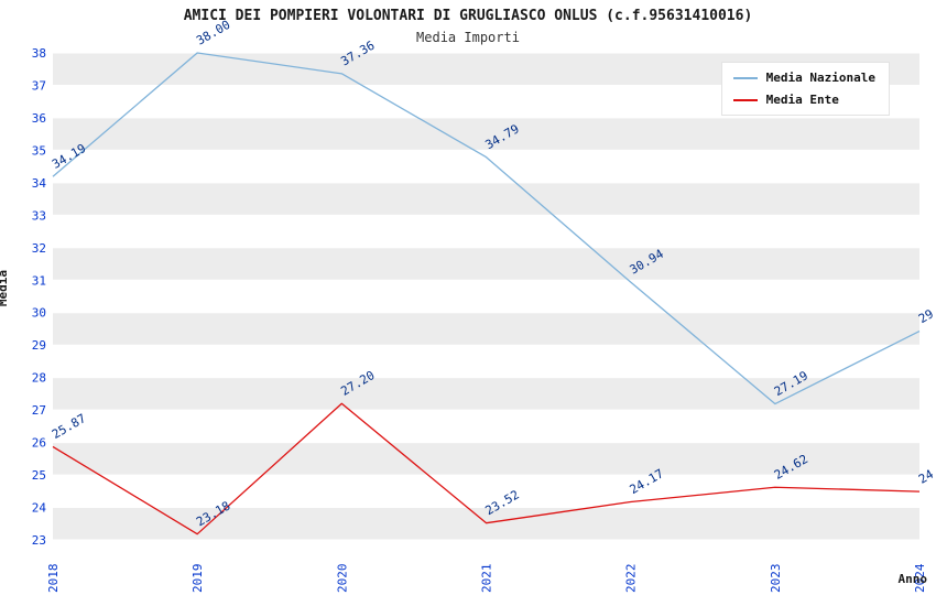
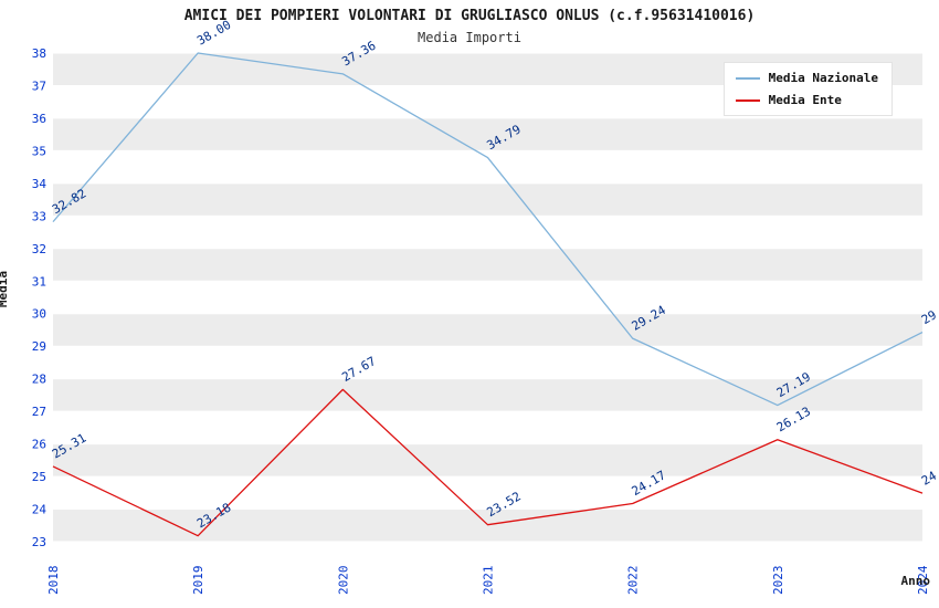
Media Nazionale/2018: 34.19 -> 32.82
Media Ente/2018: 25.87 -> 25.31
Media Ente/2020: 27.20 -> 27.67
Media Nazionale/2022: 30.94 -> 29.24
Media Ente/2023: 24.62 -> 26.13
